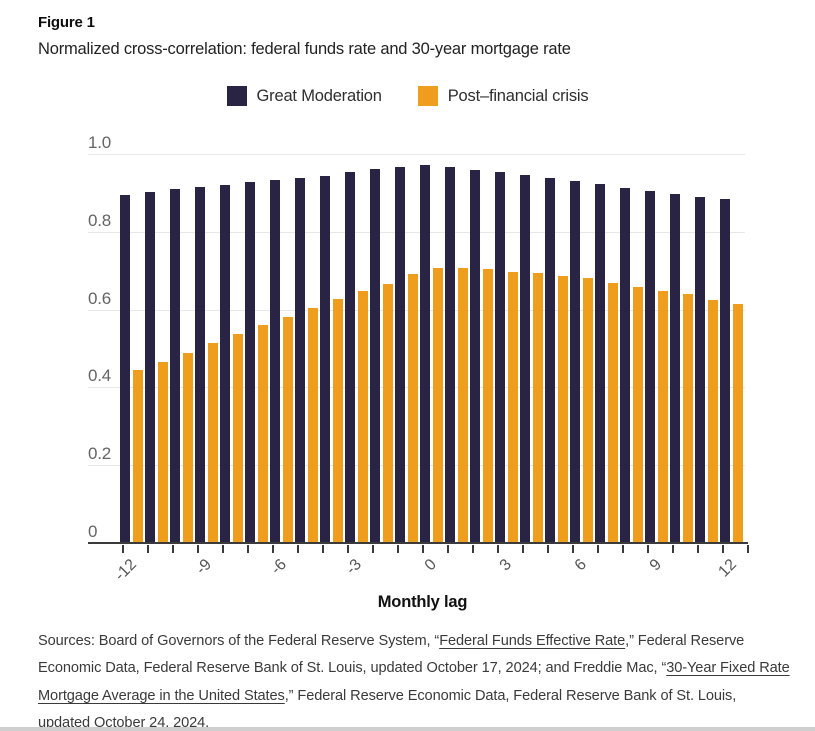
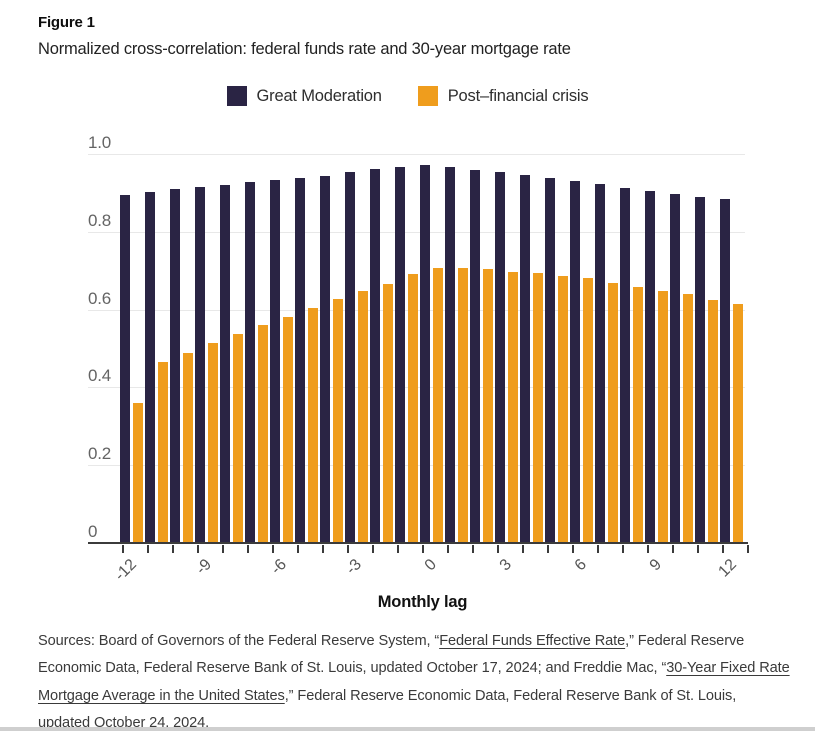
Post–financial crisis/-12: 0.45 -> 0.36
